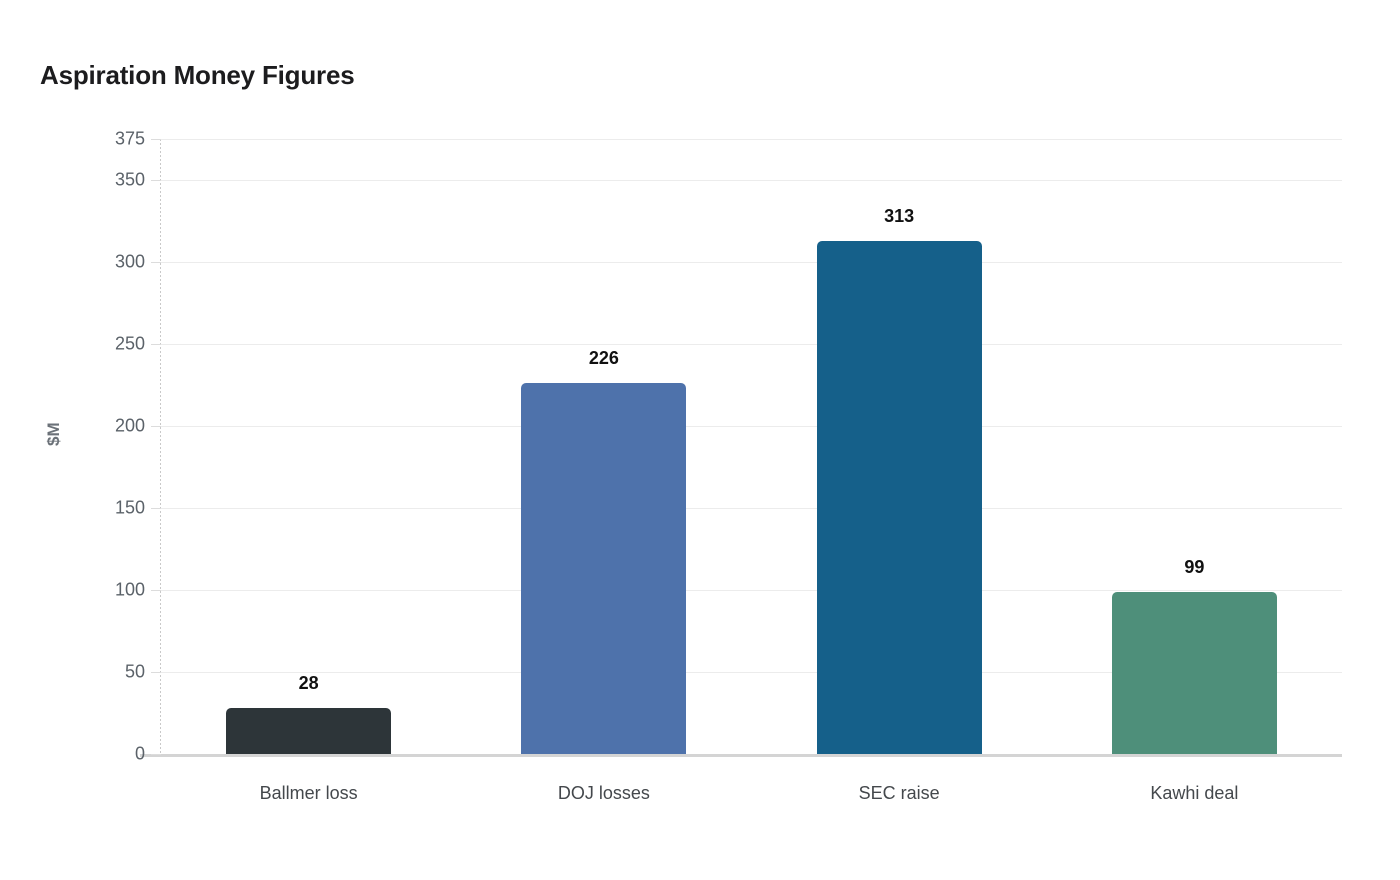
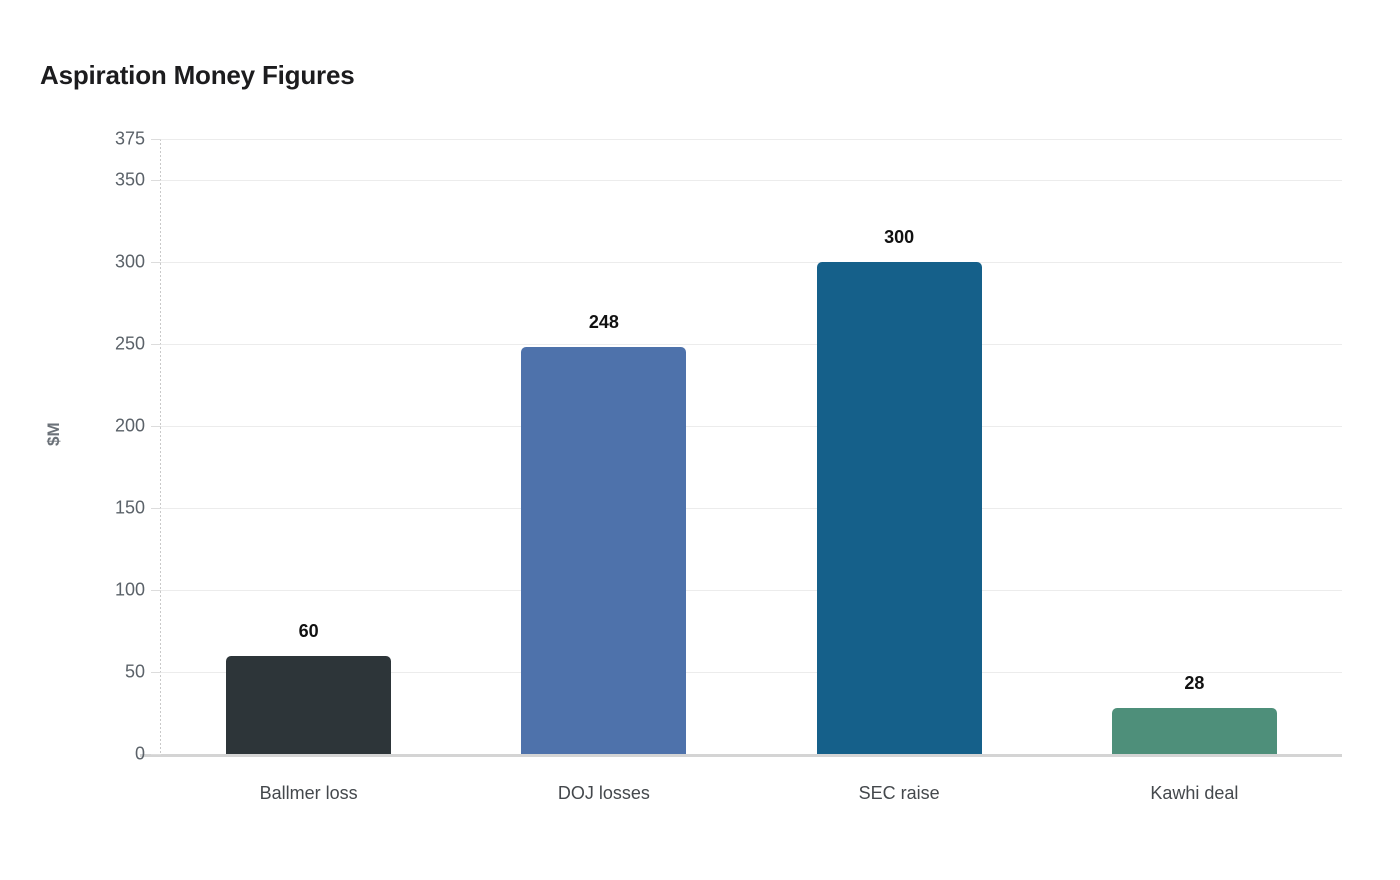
Ballmer loss: 28 -> 60
DOJ losses: 226 -> 248
SEC raise: 313 -> 300
Kawhi deal: 99 -> 28
